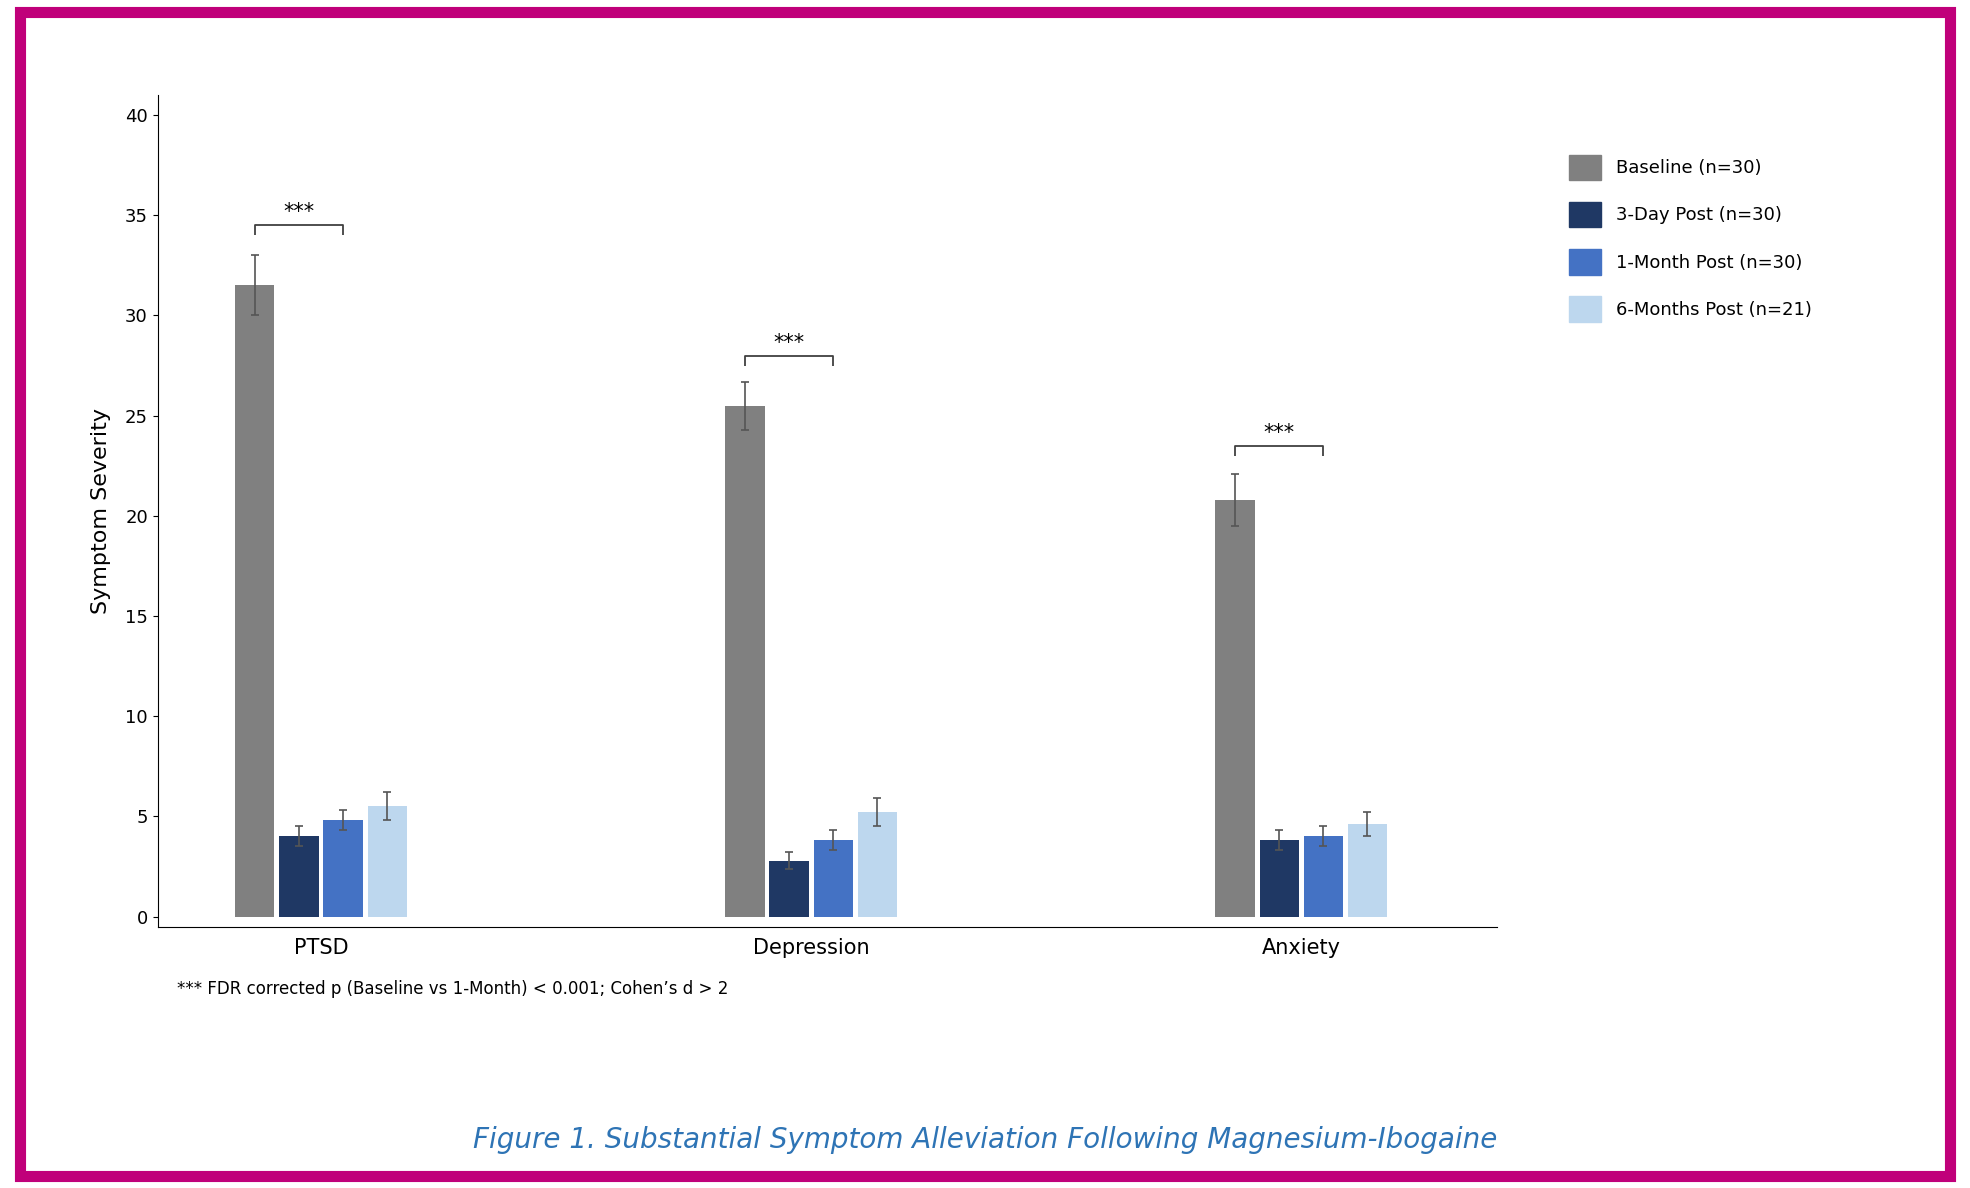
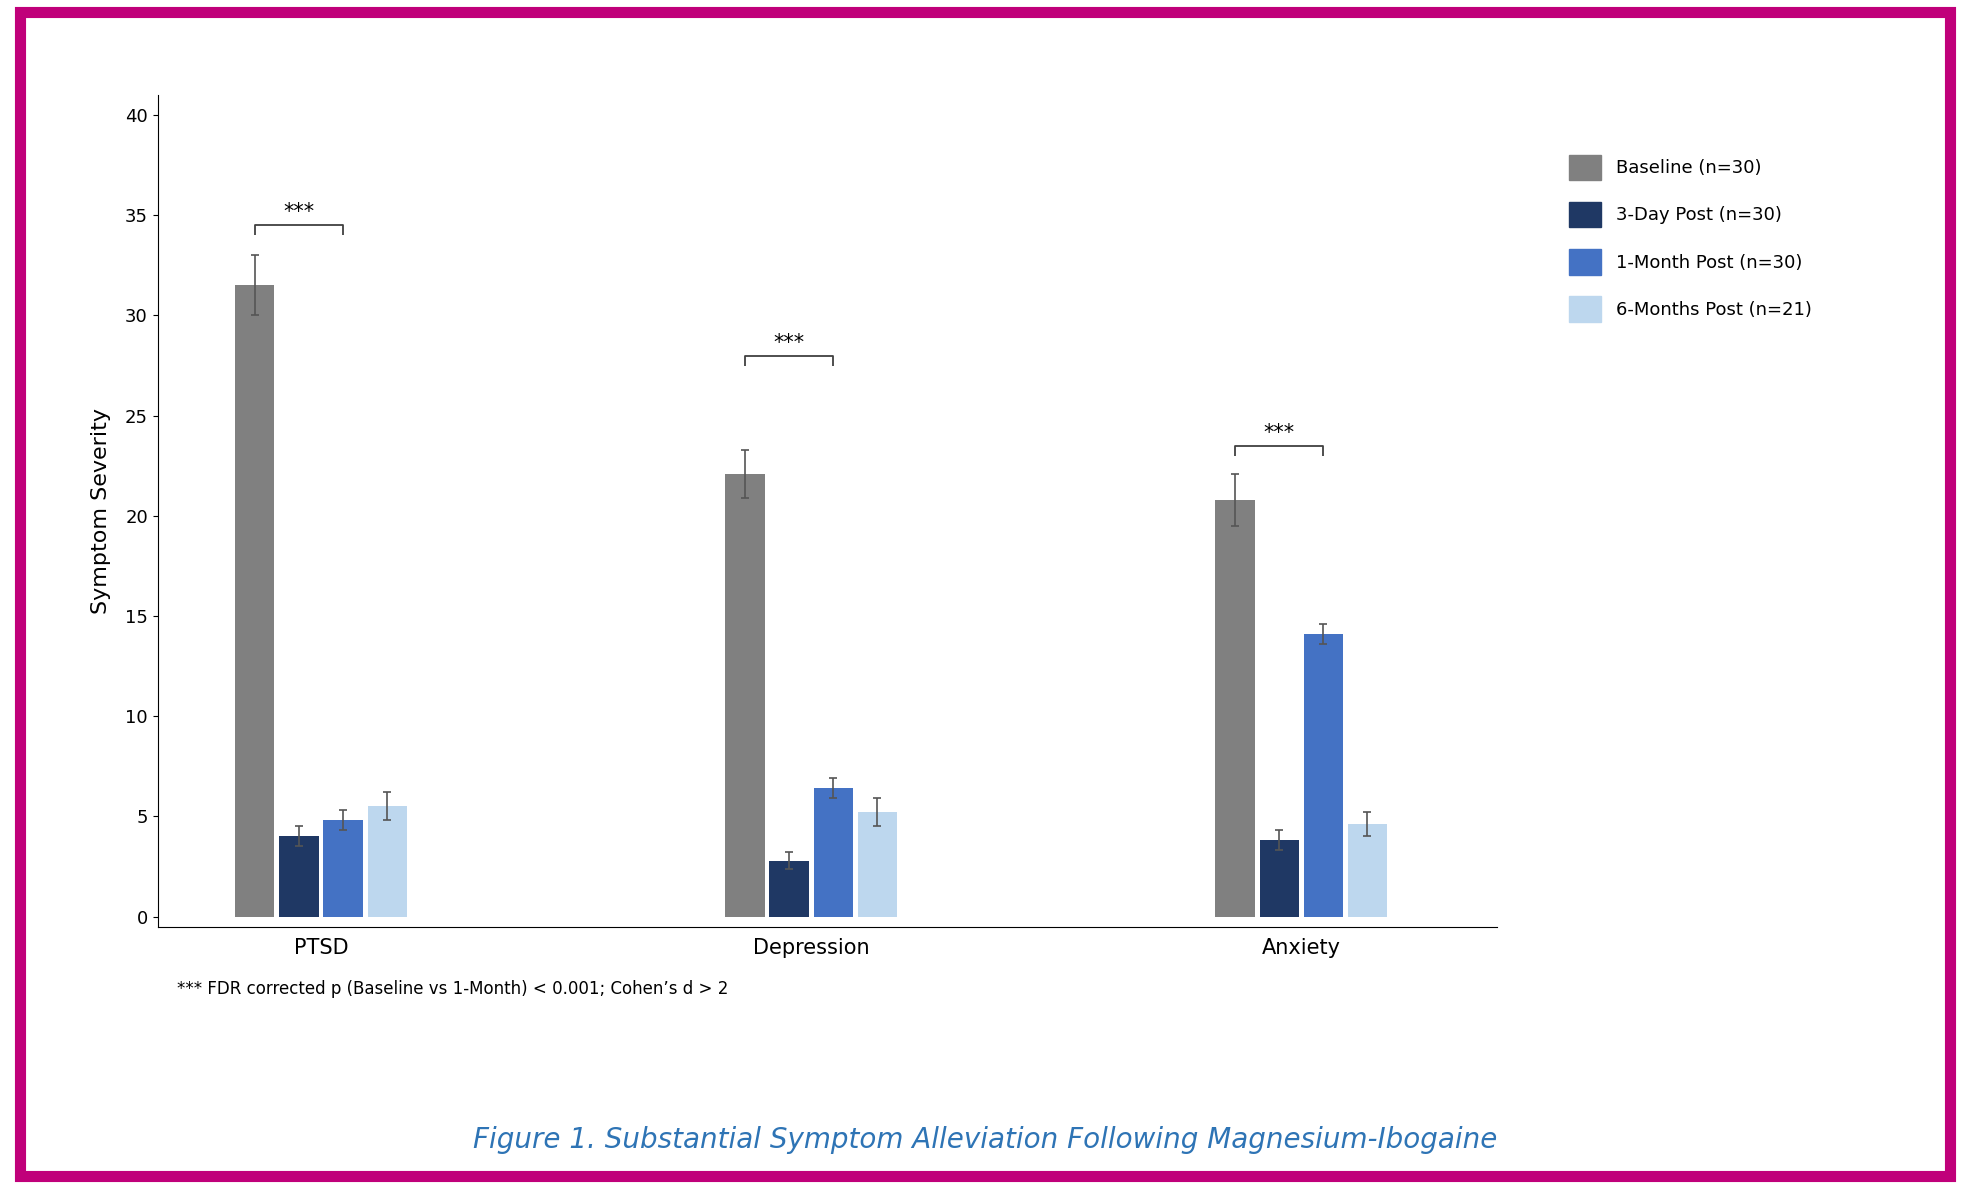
Baseline (n=30)/Depression: 25.5 -> 22.1
1-Month Post (n=30)/Depression: 3.8 -> 6.4
1-Month Post (n=30)/Anxiety: 4.0 -> 14.1
